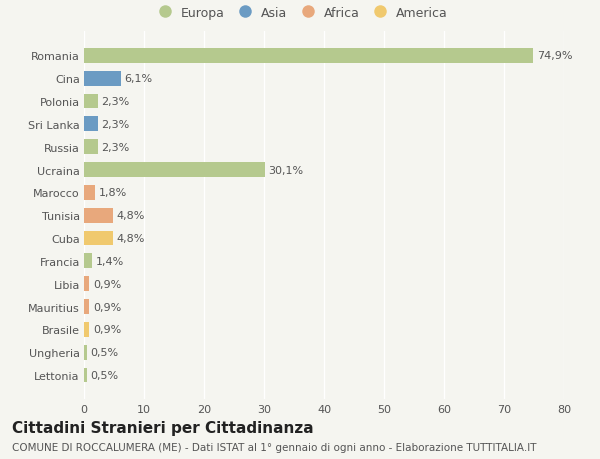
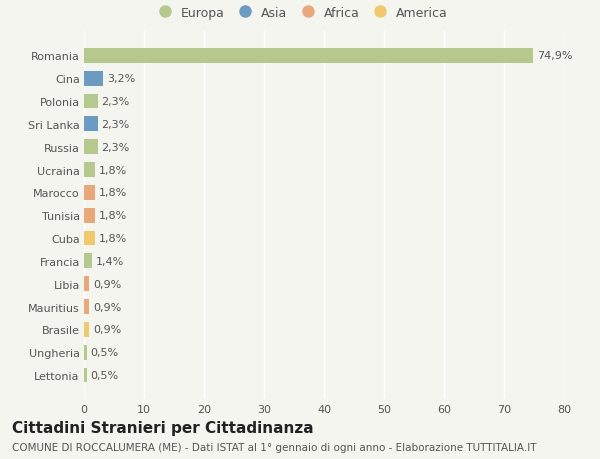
Cina: 6,1% -> 3,2%
Ucraina: 30,1% -> 1,8%
Tunisia: 4,8% -> 1,8%
Cuba: 4,8% -> 1,8%
